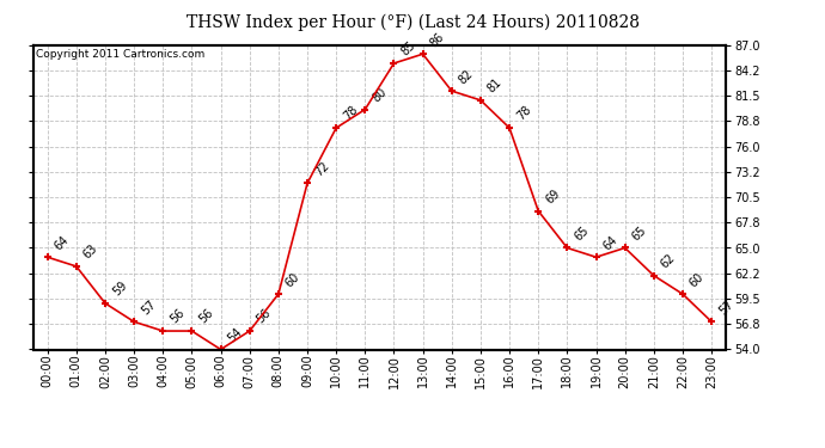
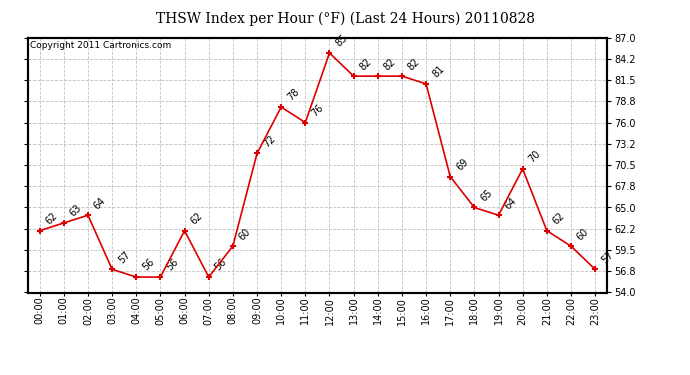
00:00: 64 -> 62
02:00: 59 -> 64
06:00: 54 -> 62
11:00: 80 -> 76
13:00: 86 -> 82
15:00: 81 -> 82
16:00: 78 -> 81
20:00: 65 -> 70
